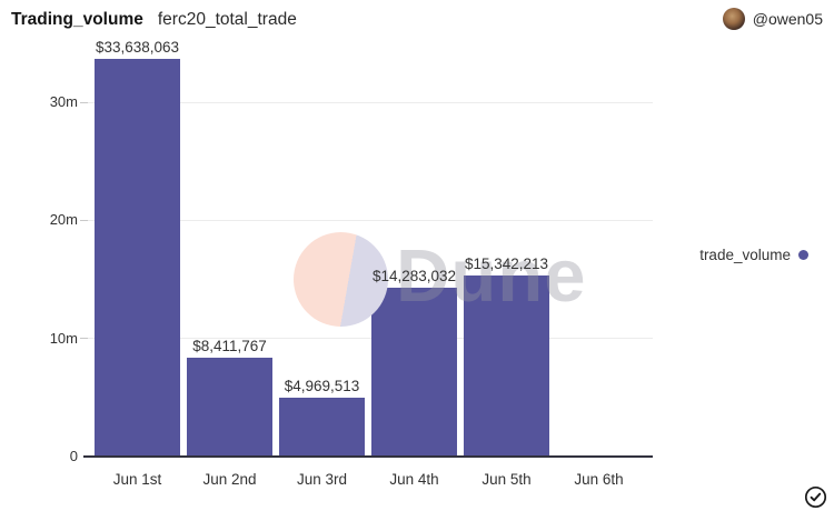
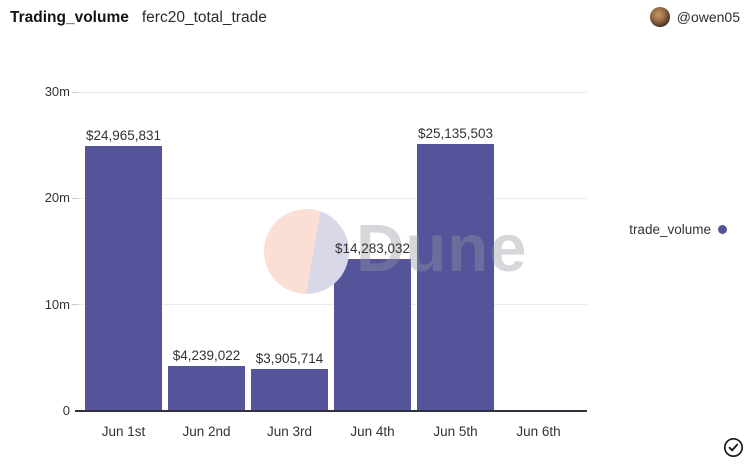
Jun 1st: $33,638,063 -> $24,965,831
Jun 2nd: $8,411,767 -> $4,239,022
Jun 3rd: $4,969,513 -> $3,905,714
Jun 5th: $15,342,213 -> $25,135,503
